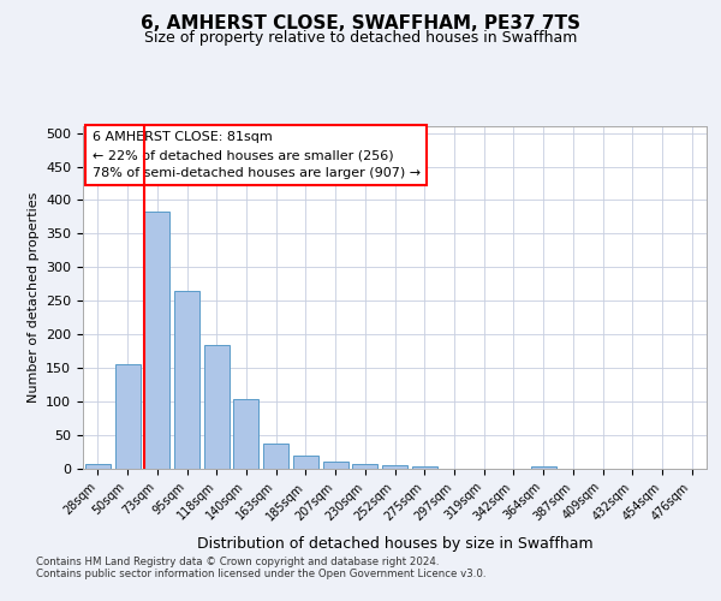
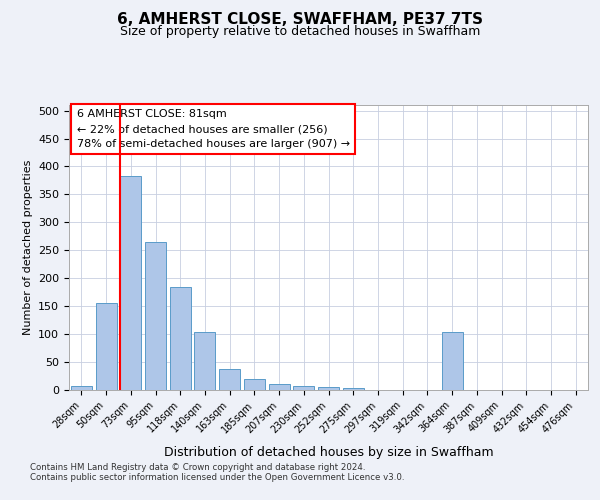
364sqm: 4 -> 104
